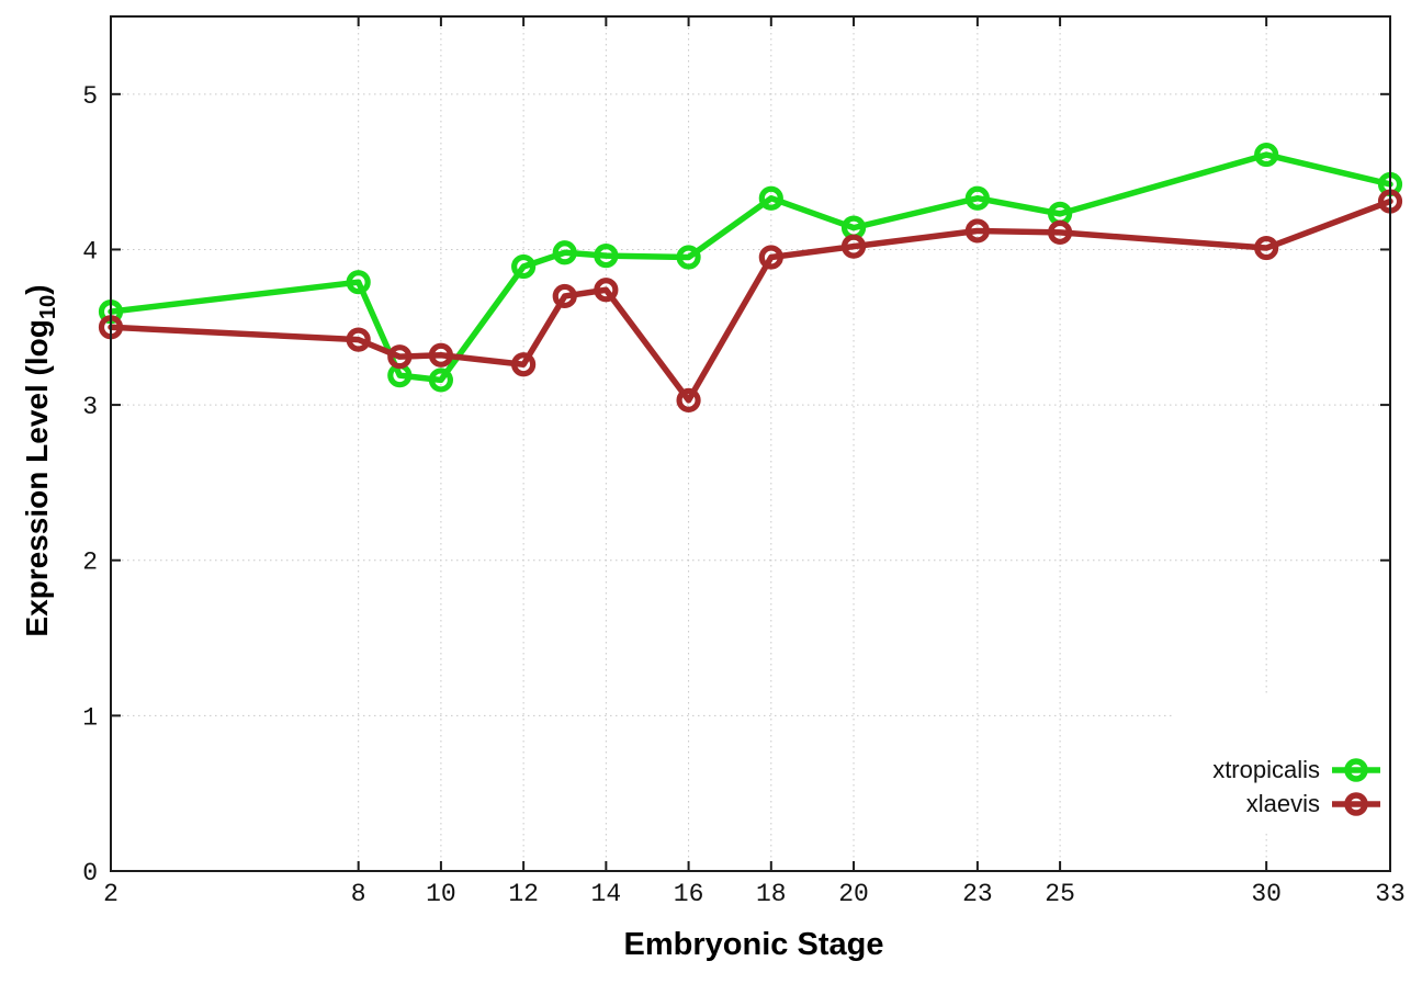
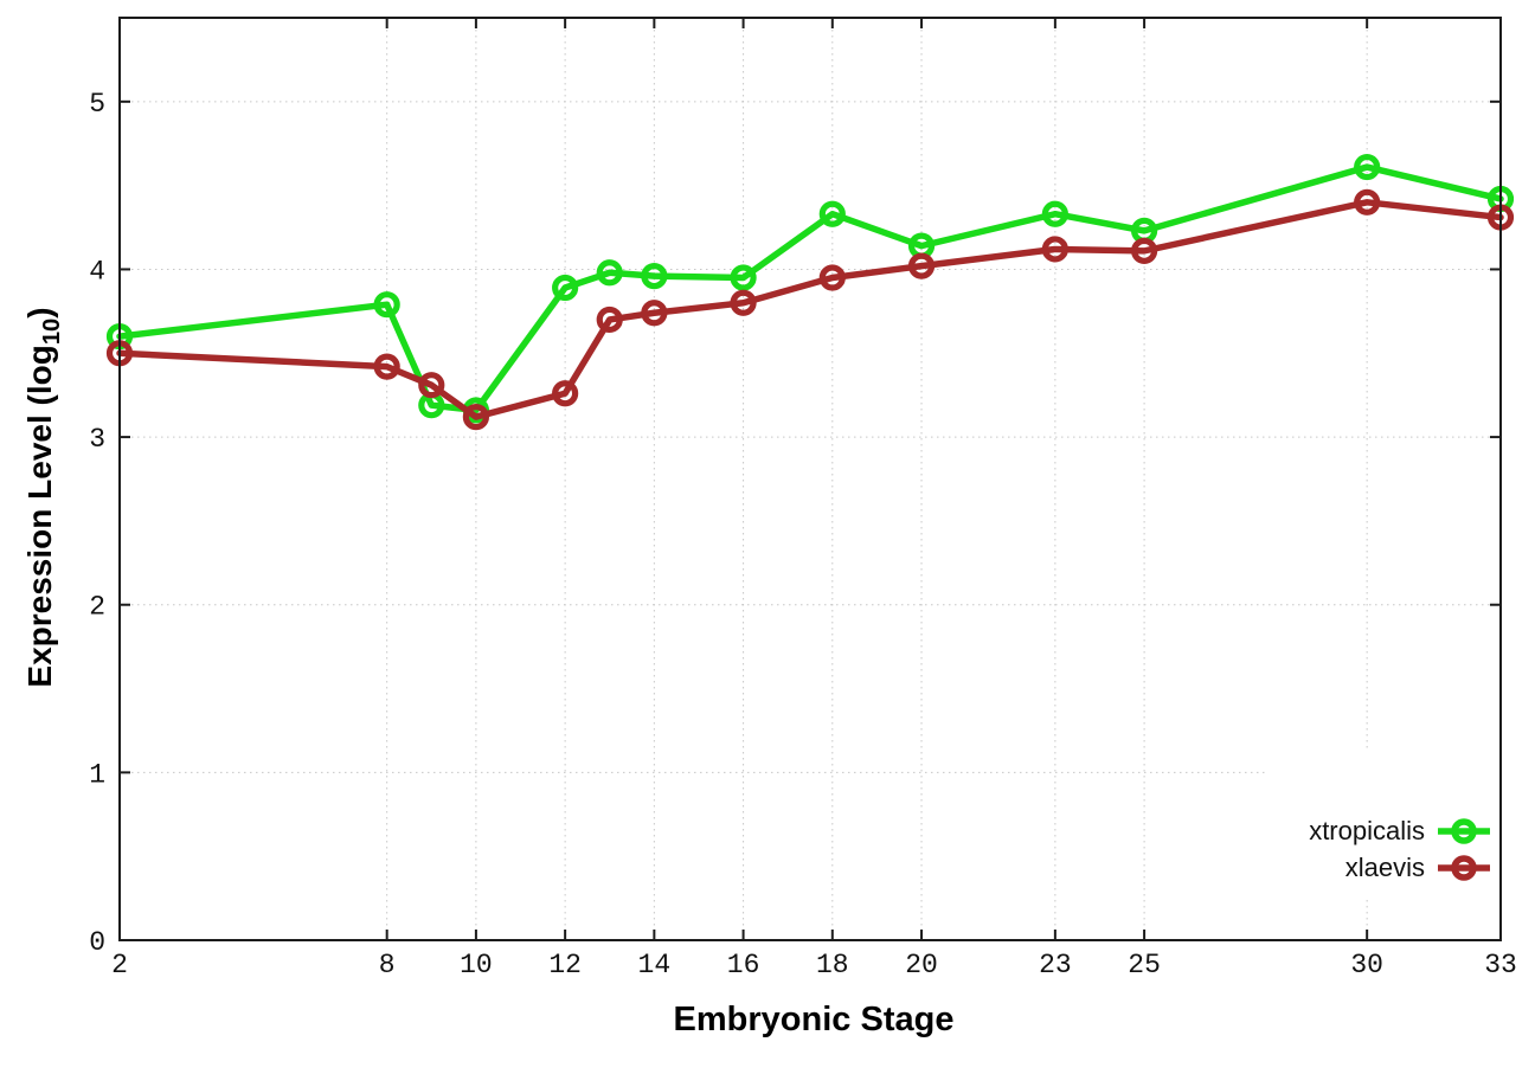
xlaevis/10: 3.32 -> 3.12
xlaevis/16: 3.03 -> 3.80
xlaevis/30: 4.01 -> 4.40
